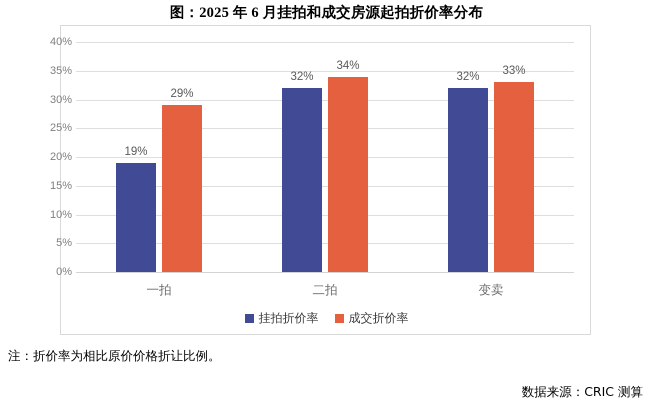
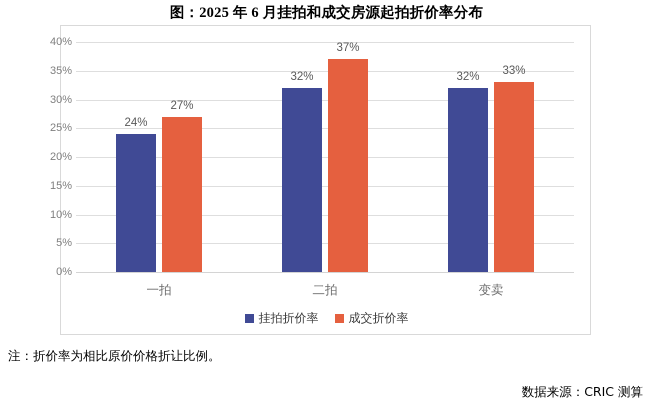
挂拍折价率/一拍: 19% -> 24%
成交折价率/一拍: 29% -> 27%
成交折价率/二拍: 34% -> 37%
